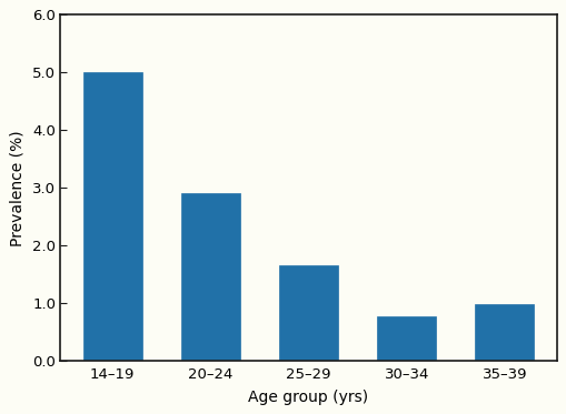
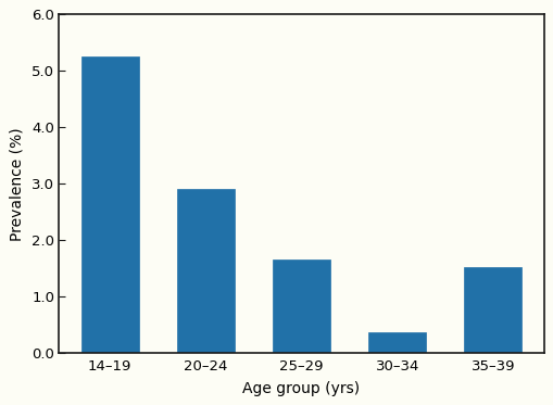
14–19: 5.00 -> 5.26
30–34: 0.78 -> 0.36
35–39: 0.98 -> 1.52
